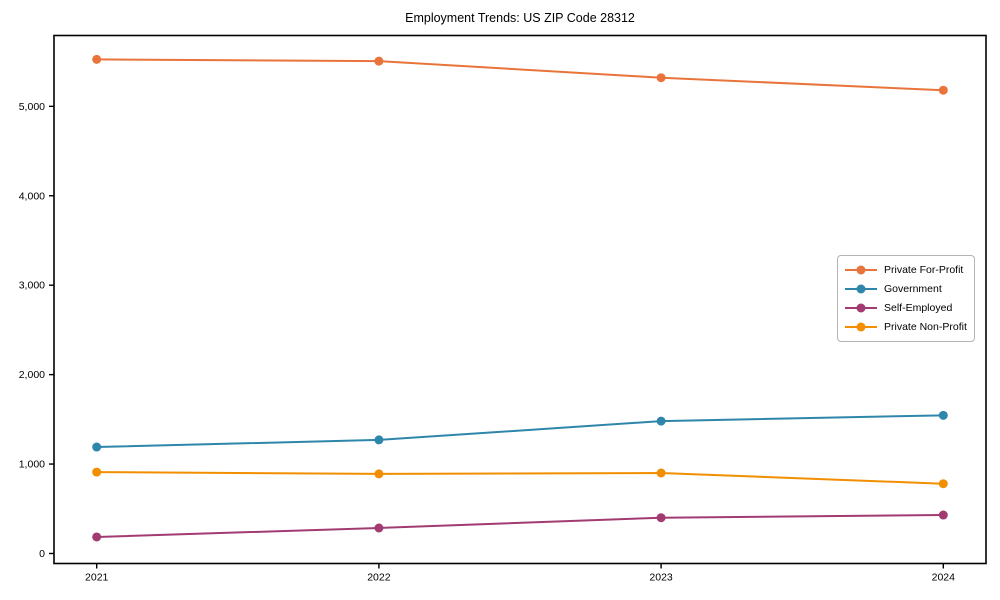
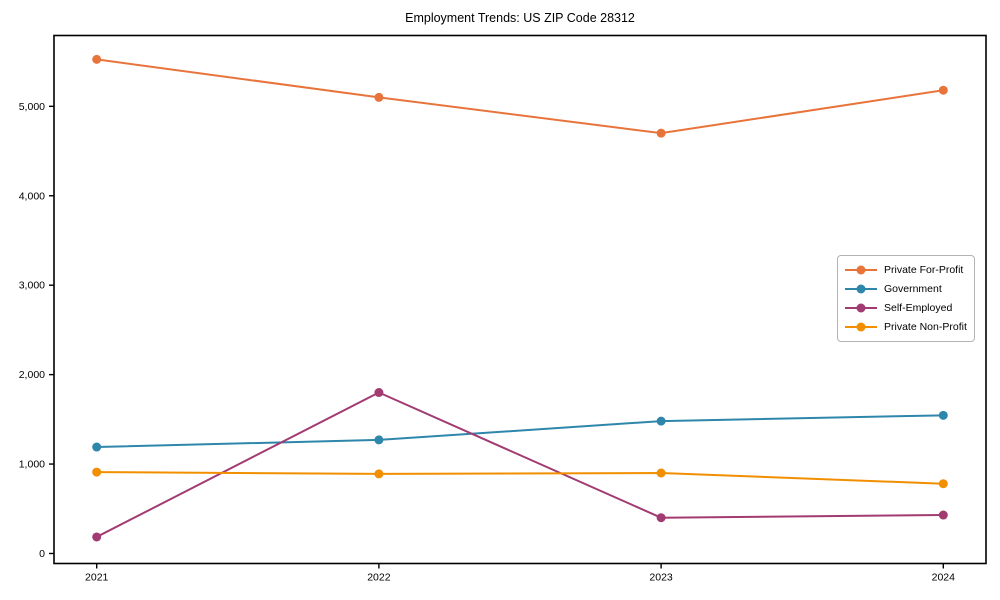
Private For-Profit/2022: 5500 -> 5100
Self-Employed/2022: 300 -> 1800
Private For-Profit/2023: 5300 -> 4700
